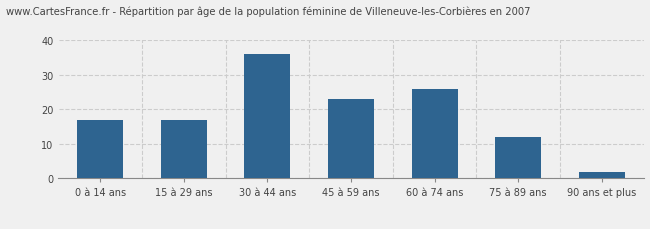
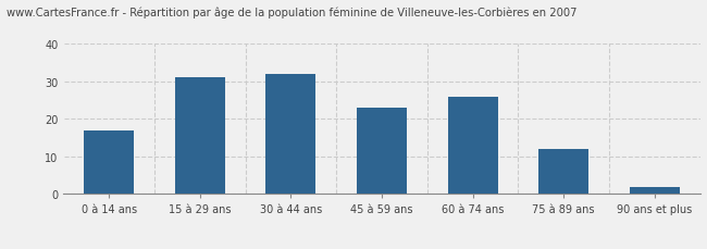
15 à 29 ans: 17 -> 31
30 à 44 ans: 36 -> 32
